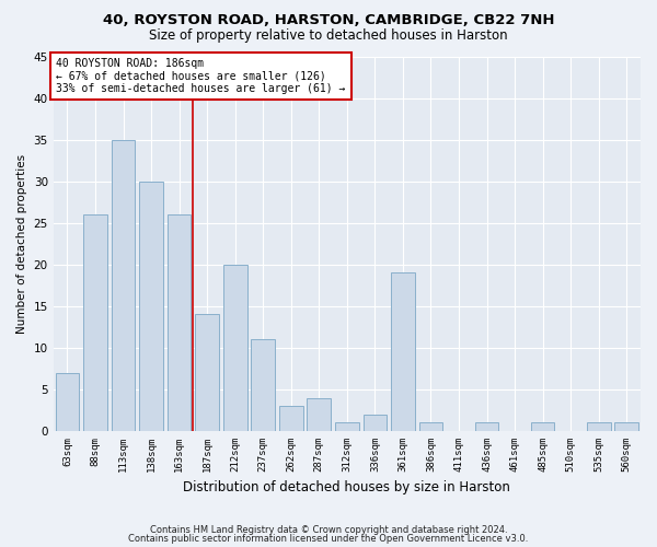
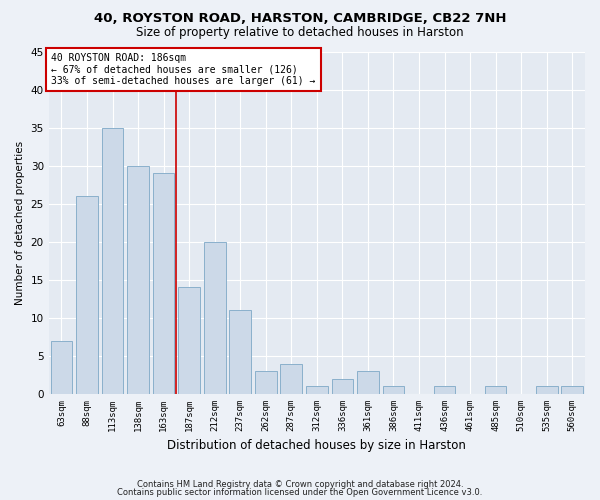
163sqm: 26 -> 29
361sqm: 19 -> 3
